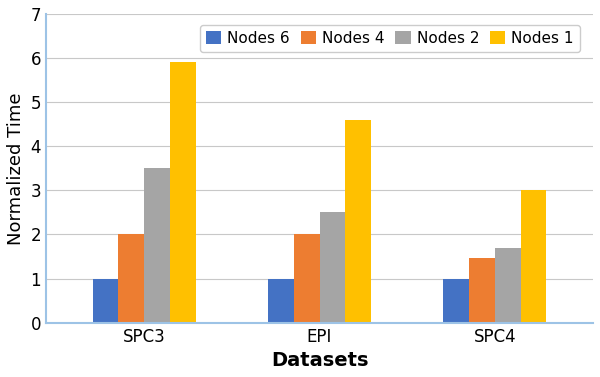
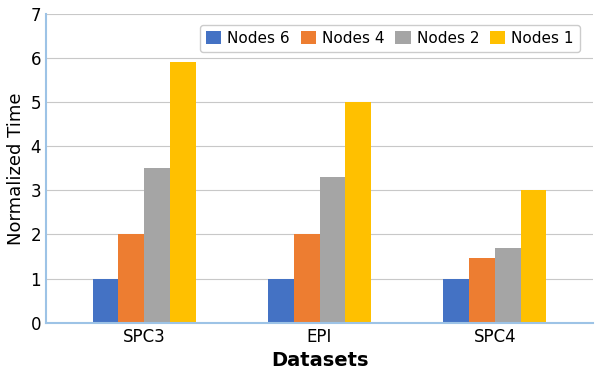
Nodes 2/EPI: 2.5 -> 3.3
Nodes 1/EPI: 4.6 -> 5.0
